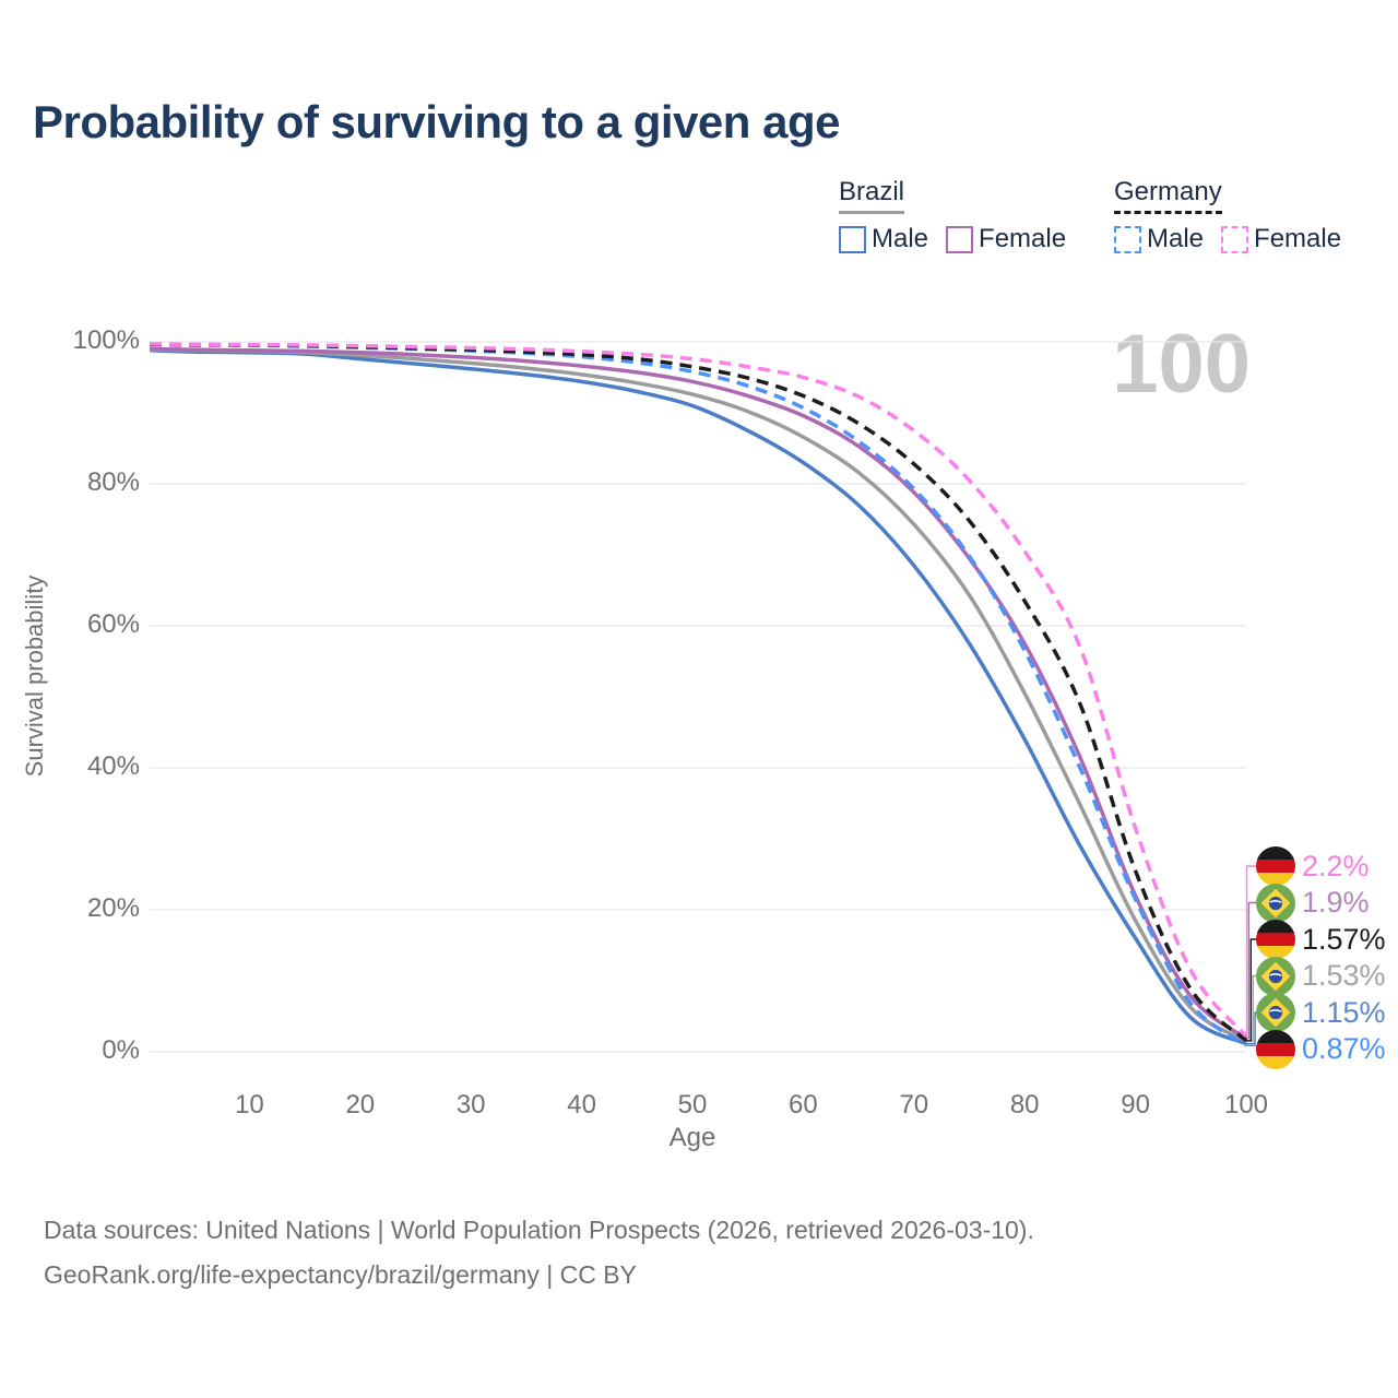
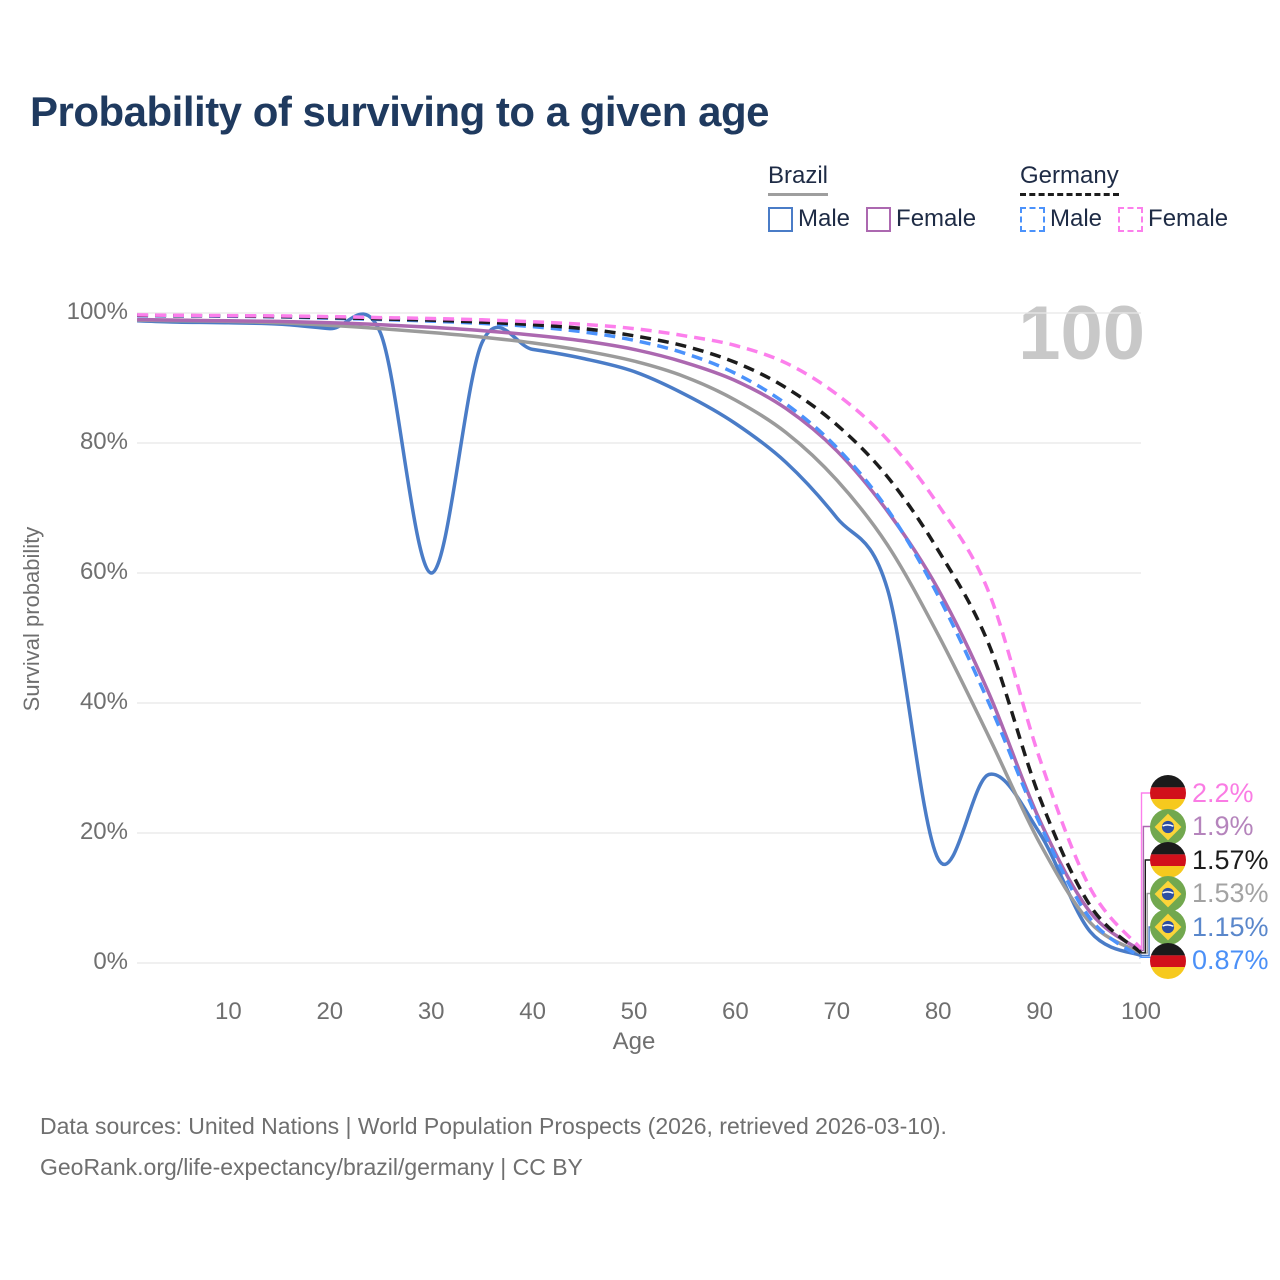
Brazil Male/30: 96% -> 60%
Brazil Male/80: 44% -> 16%
Brazil Male/90: 16% -> 20%
